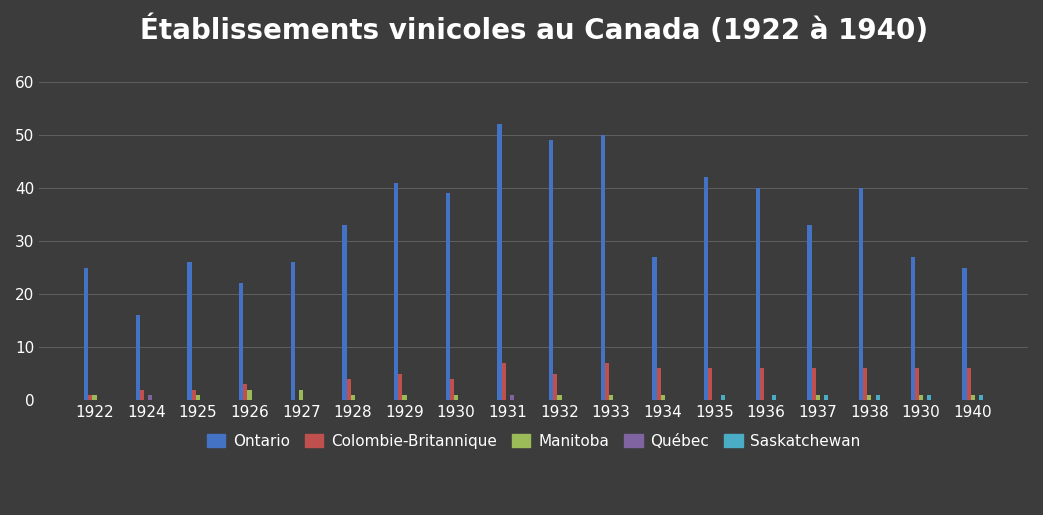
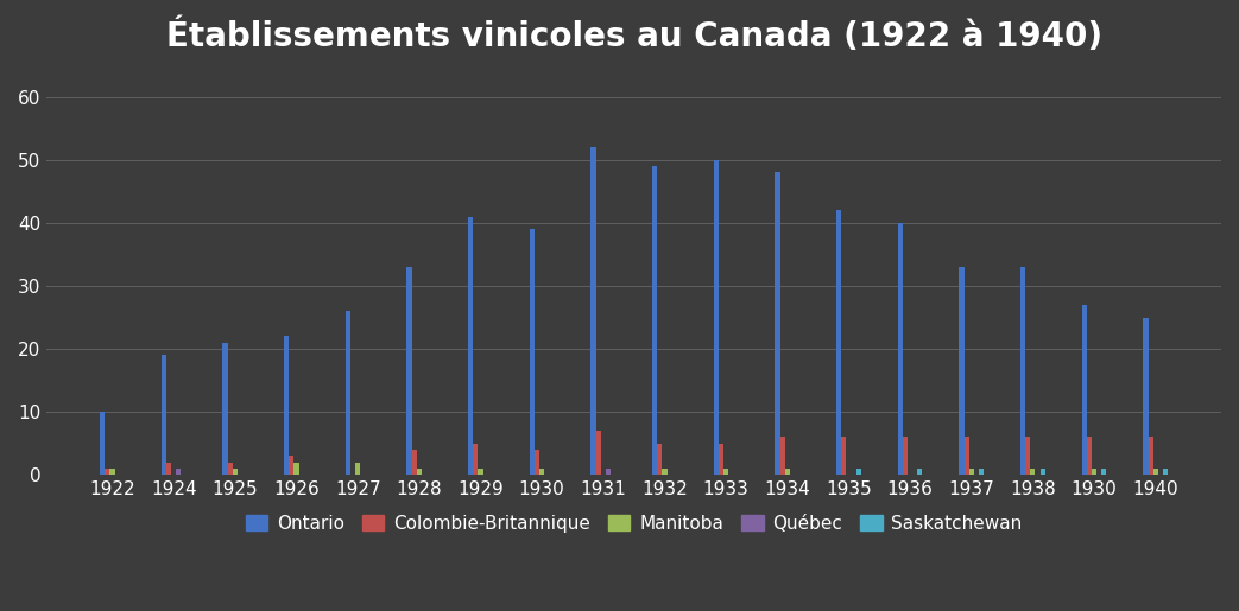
Ontario/1922: 25 -> 10
Ontario/1924: 16 -> 19
Ontario/1925: 26 -> 21
Colombie-Britannique/1933: 7 -> 5
Ontario/1934: 27 -> 48
Ontario/1938: 40 -> 33
